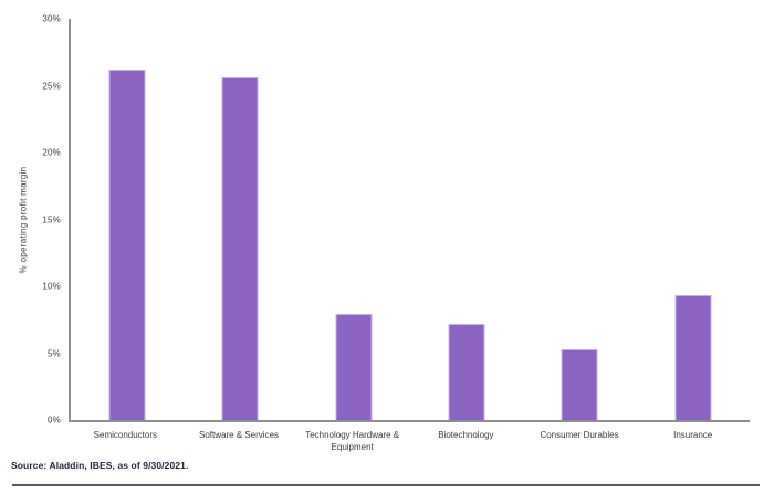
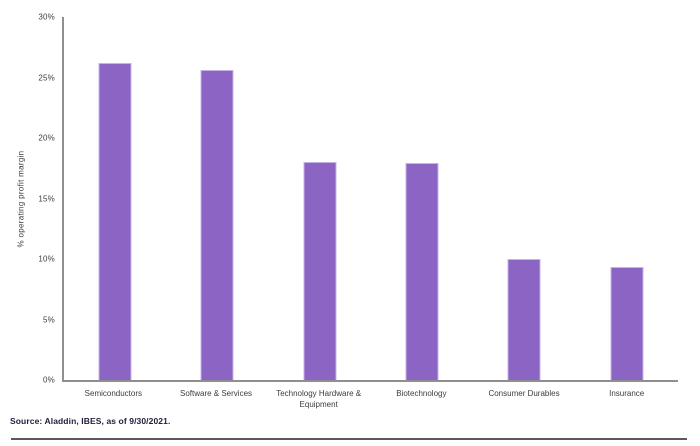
Technology Hardware & Equipment: 7.9% -> 18.0%
Biotechnology: 7.2% -> 17.9%
Consumer Durables: 5.3% -> 10.0%
